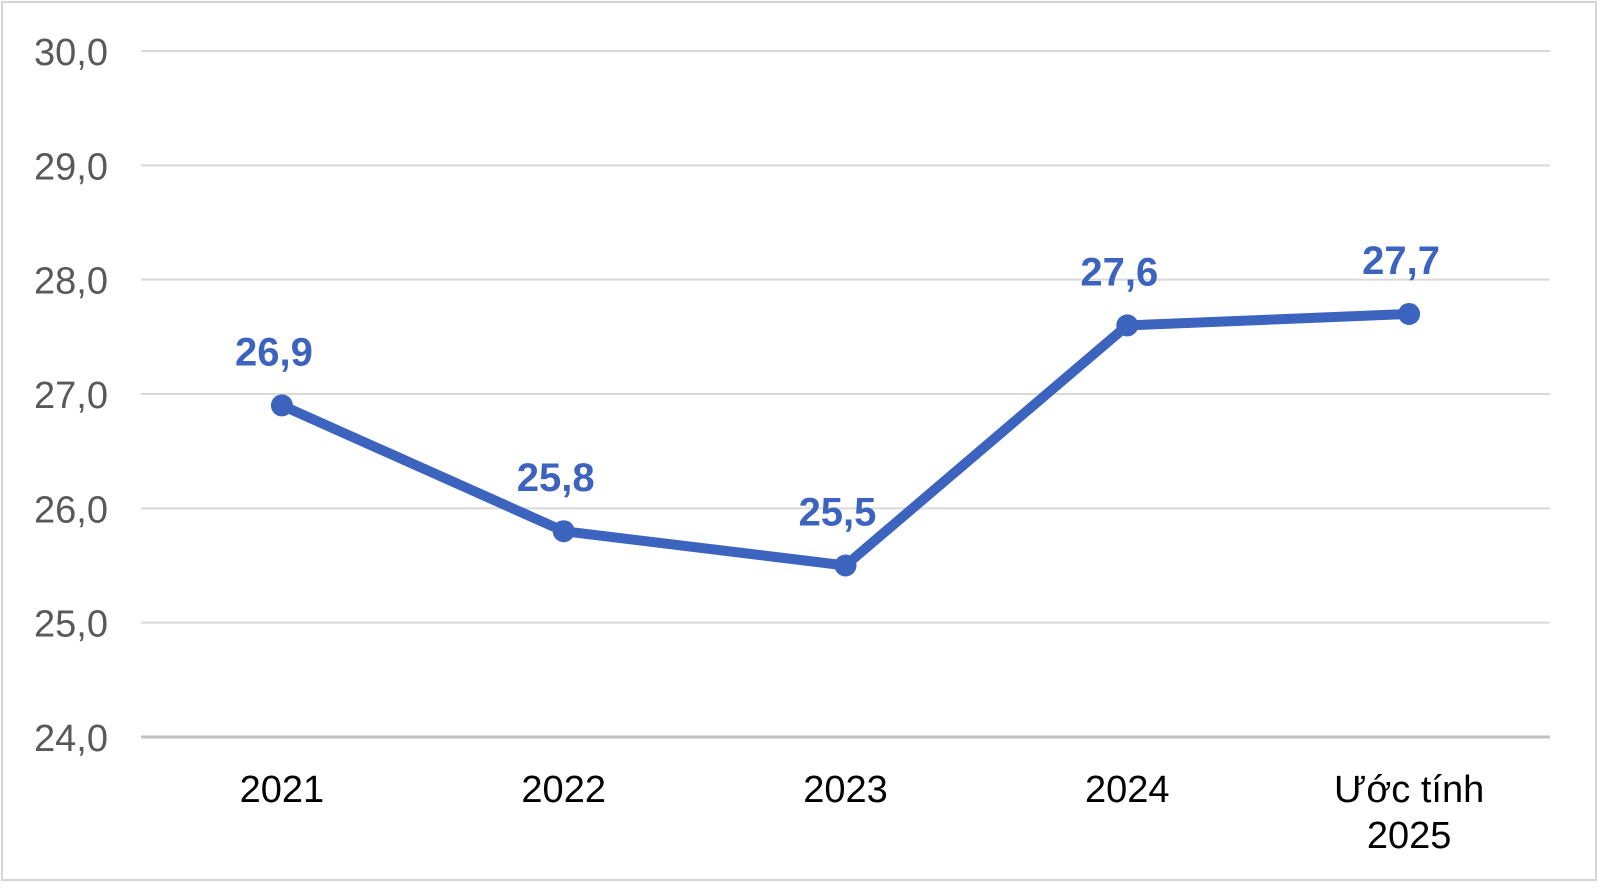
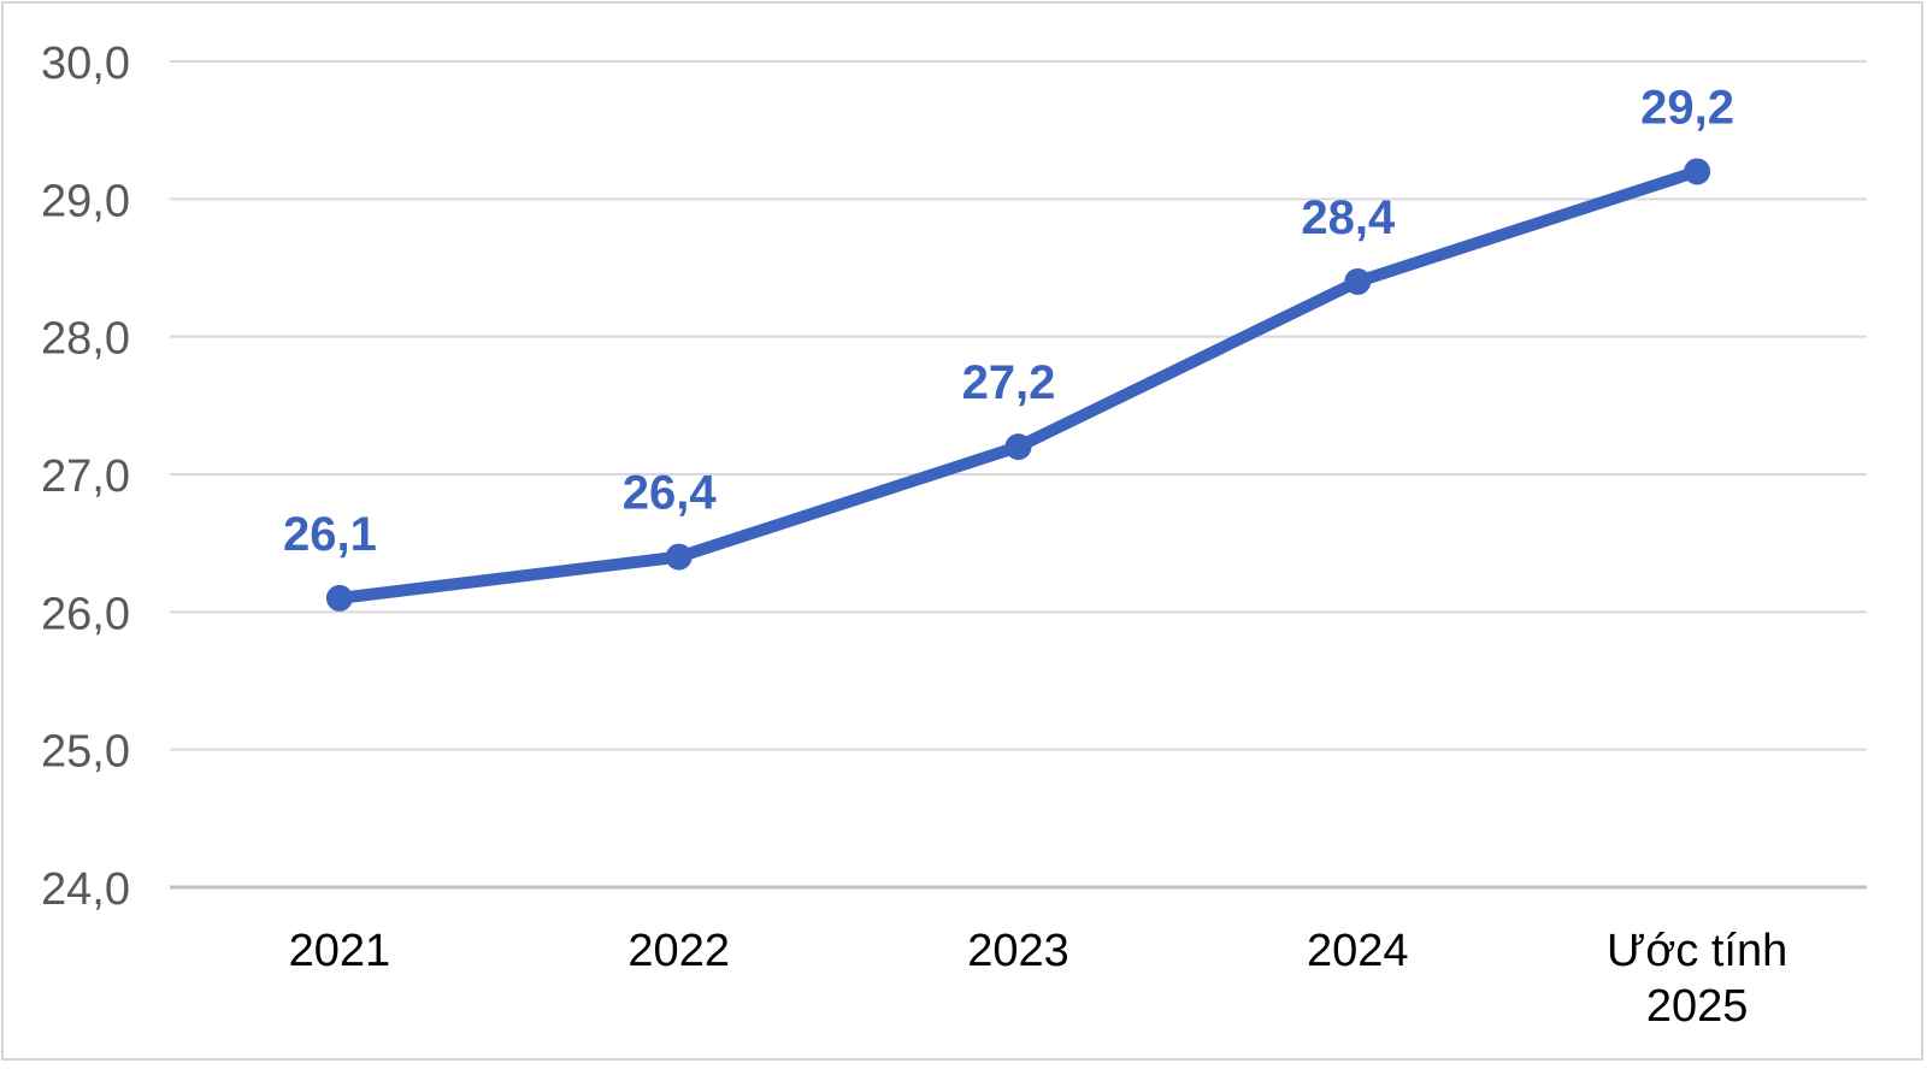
2021: 26,9 -> 26,1
2022: 25,8 -> 26,4
2023: 25,5 -> 27,2
2024: 27,6 -> 28,4
Ước tính 2025: 27,7 -> 29,2
